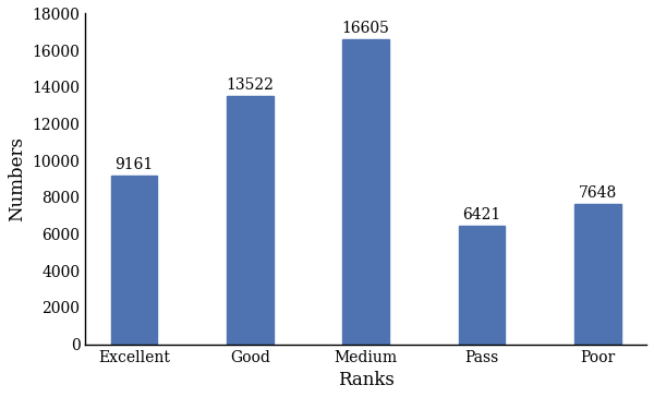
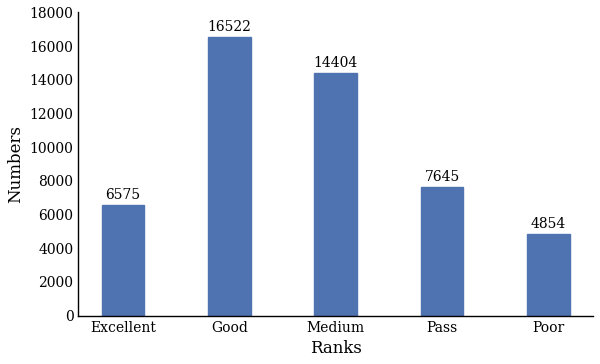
Excellent: 9161 -> 6575
Good: 13522 -> 16522
Medium: 16605 -> 14404
Pass: 6421 -> 7645
Poor: 7648 -> 4854
